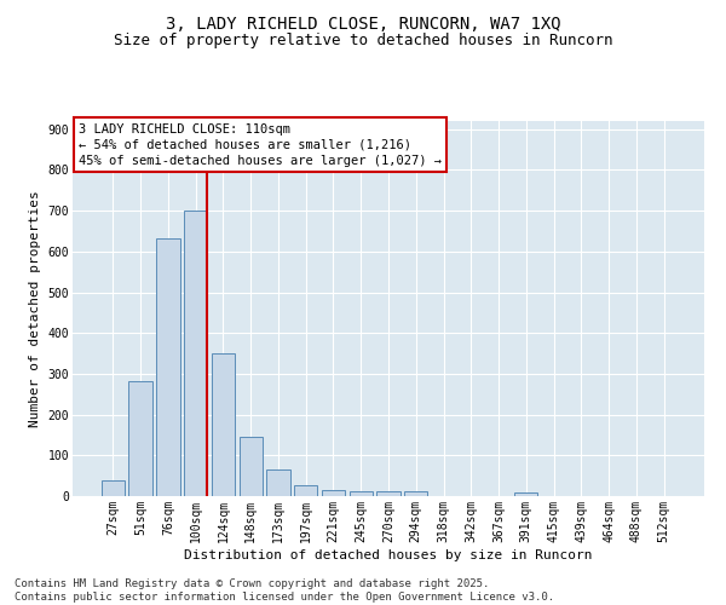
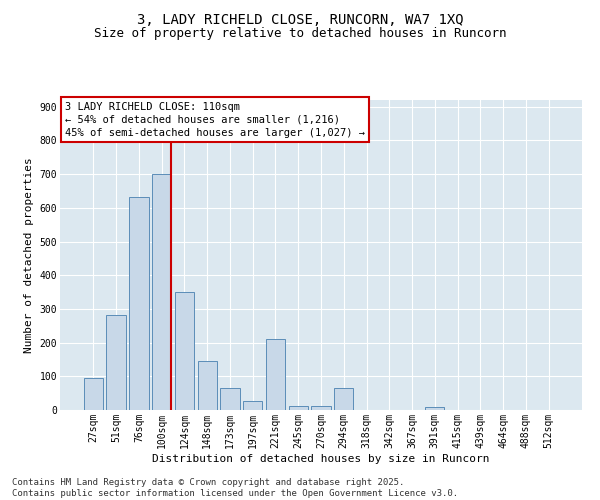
27sqm: 40 -> 95
221sqm: 14 -> 210
294sqm: 11 -> 65
